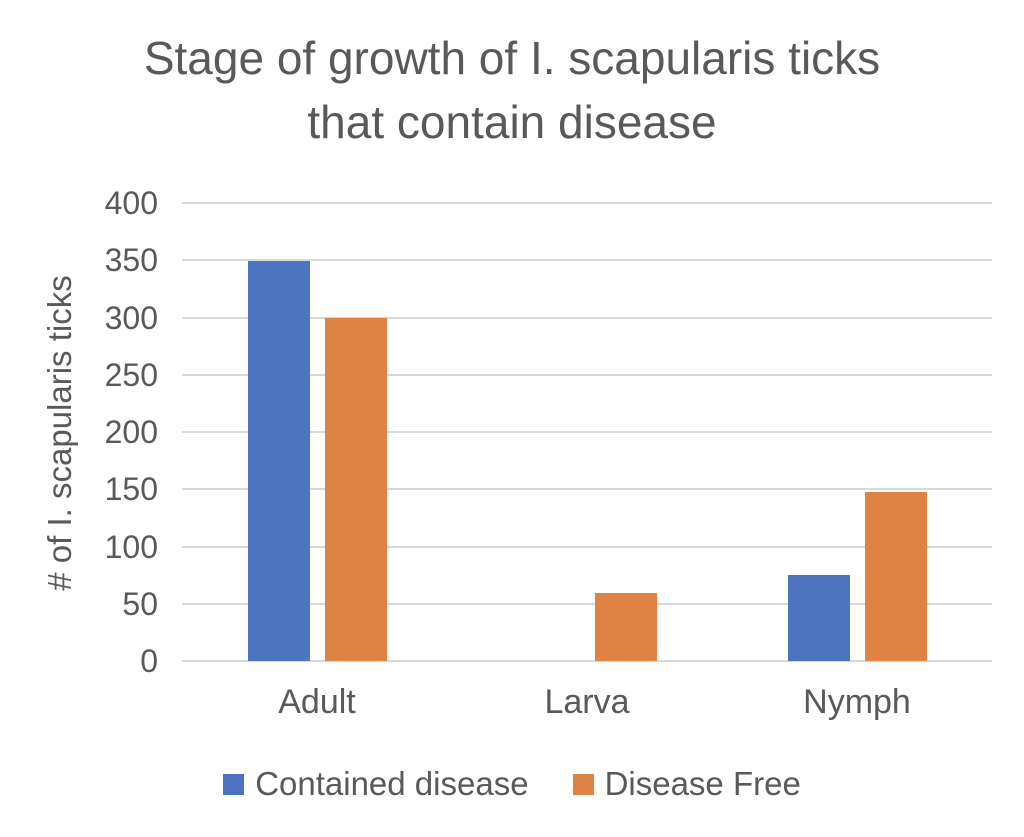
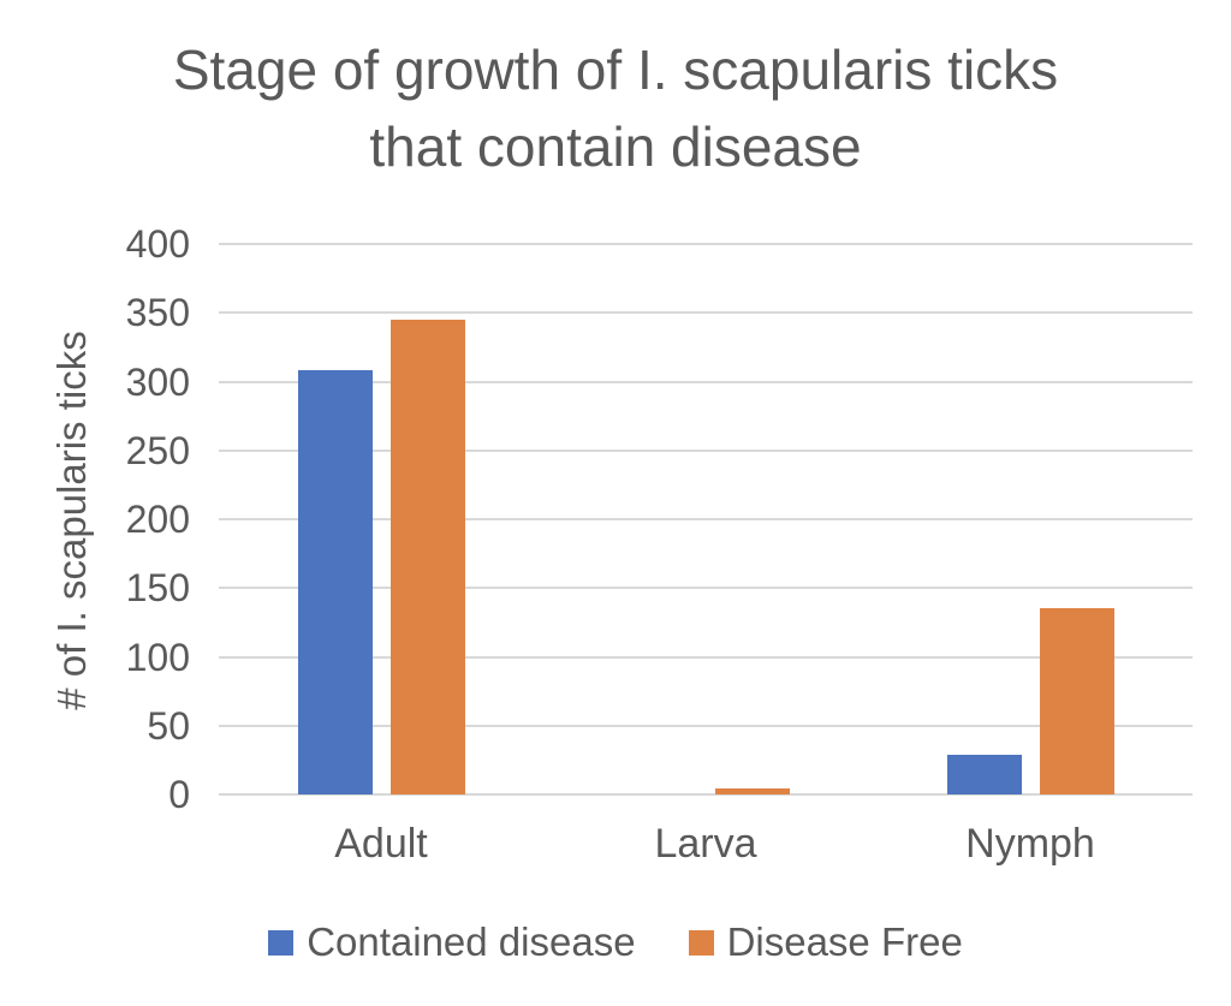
Contained disease/Adult: 349 -> 308
Disease Free/Adult: 300 -> 345
Disease Free/Larva: 59 -> 4
Contained disease/Nymph: 75 -> 29
Disease Free/Nymph: 148 -> 135
